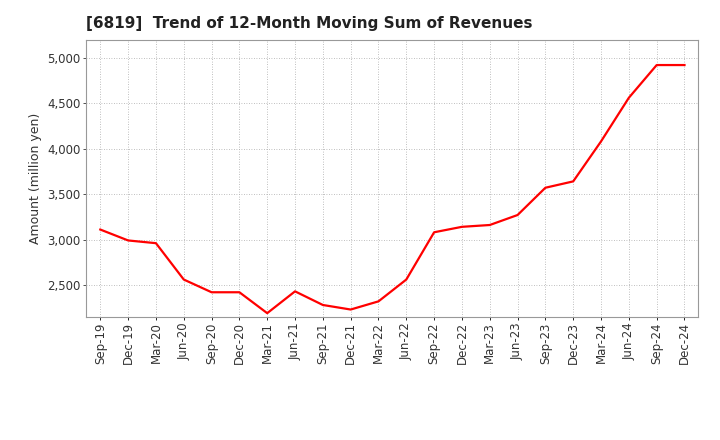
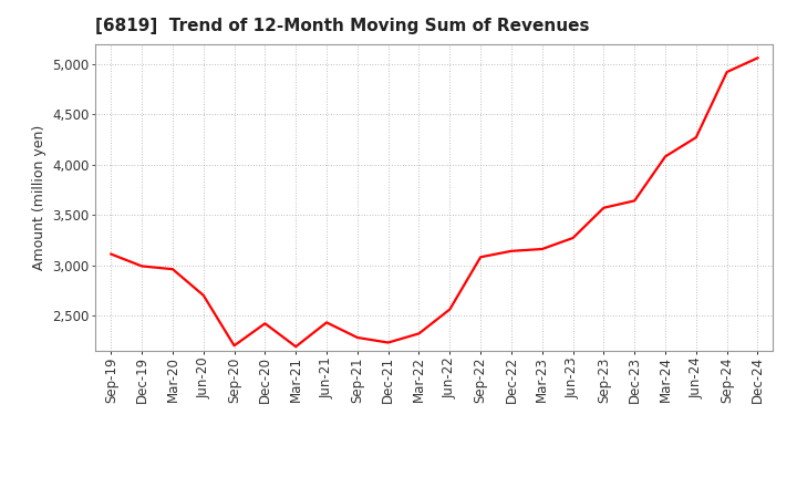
Jun-20: 2,560 -> 2,700
Sep-20: 2,420 -> 2,200
Jun-24: 4,560 -> 4,270
Dec-24: 4,920 -> 5,060
